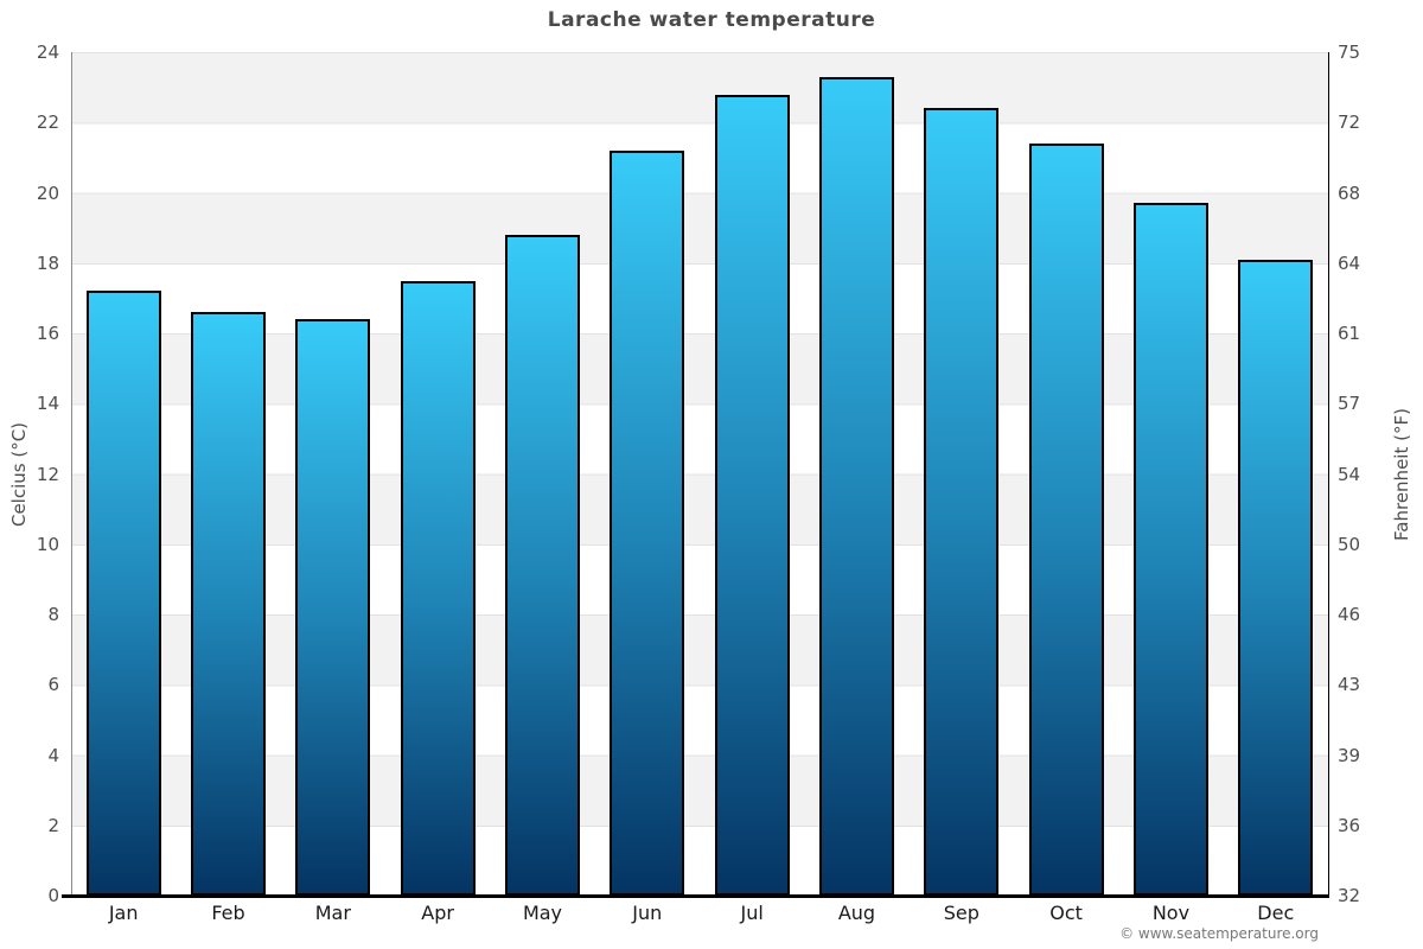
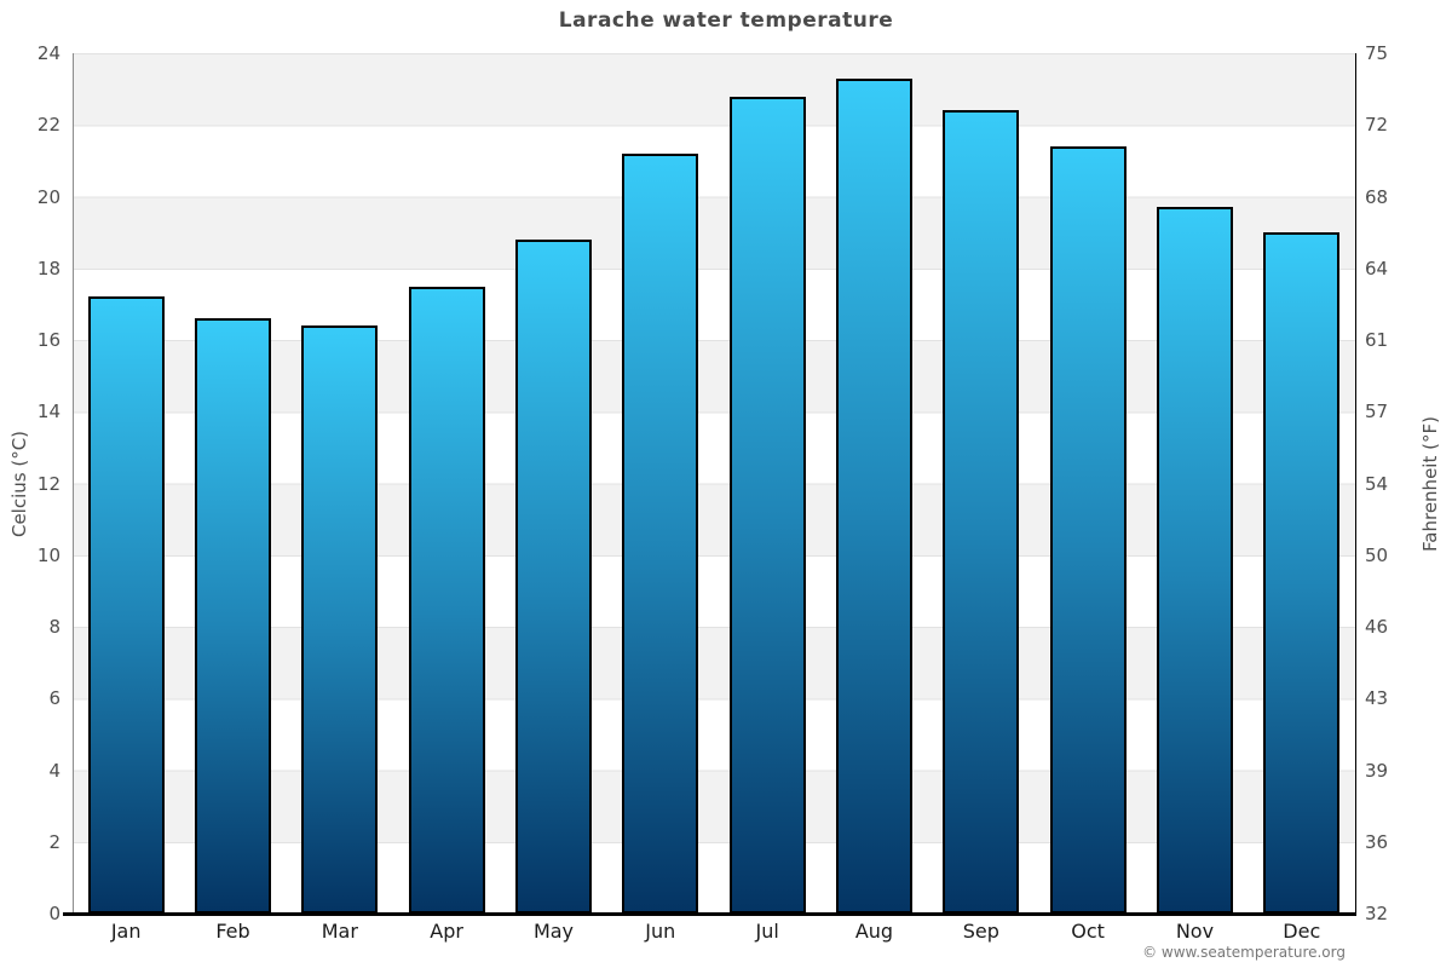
Dec: 18.1 -> 19.0
